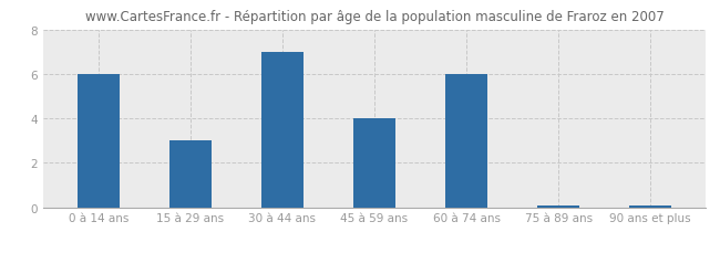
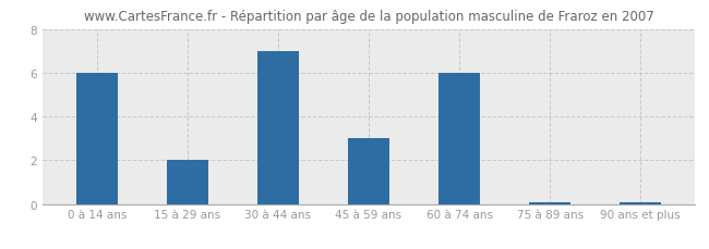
15 à 29 ans: 3.00 -> 2.00
45 à 59 ans: 4.00 -> 3.00
